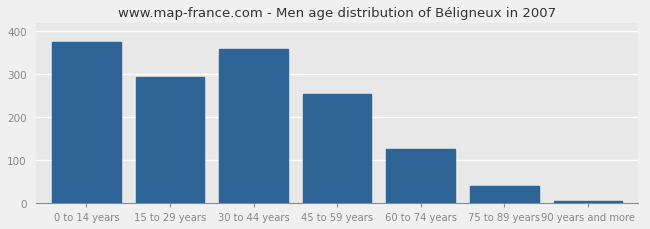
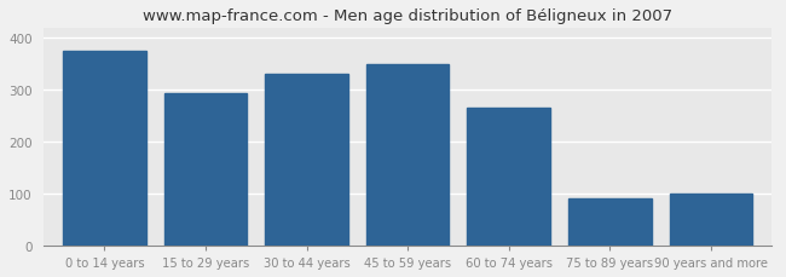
30 to 44 years: 360 -> 330
45 to 59 years: 255 -> 350
60 to 74 years: 125 -> 265
75 to 89 years: 40 -> 90
90 years and more: 5 -> 100
